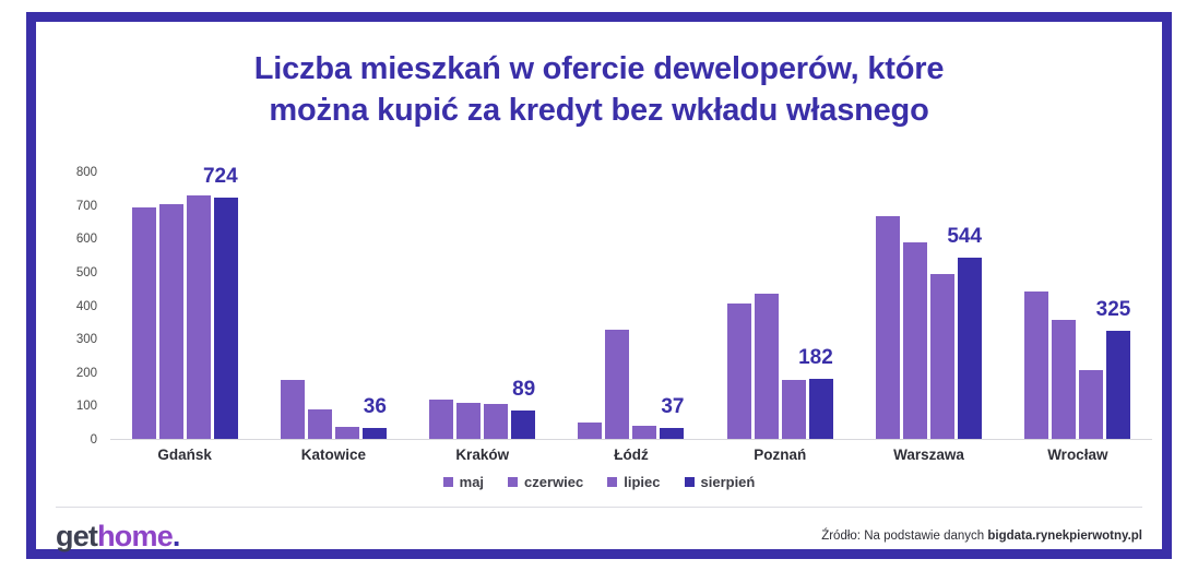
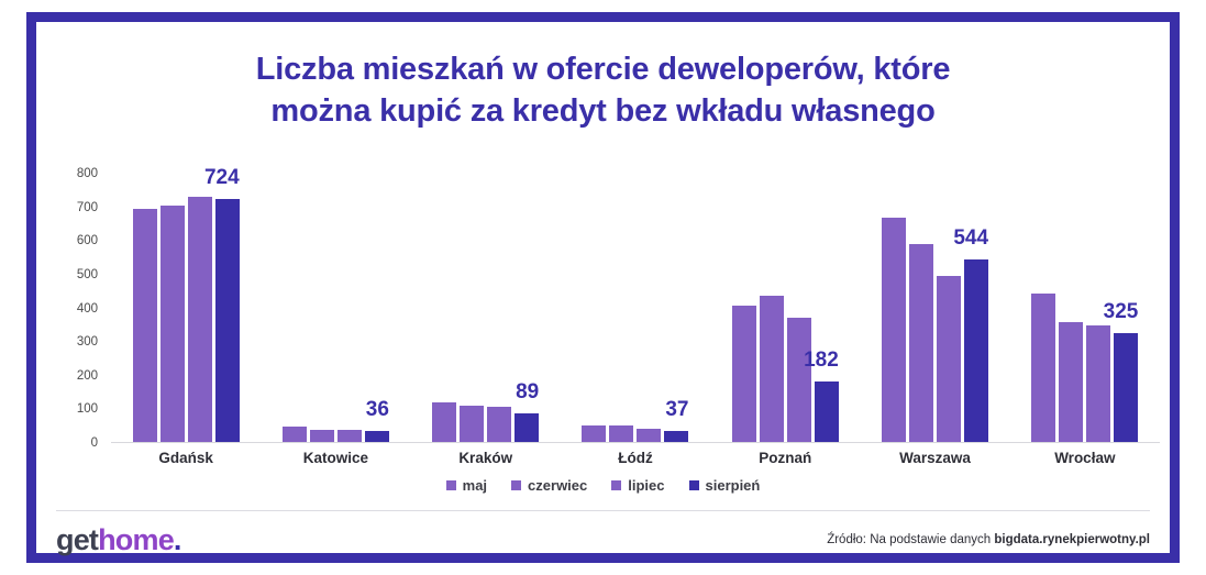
maj/Katowice: 180 -> 50
czerwiec/Katowice: 90 -> 40
czerwiec/Łódź: 330 -> 50
lipiec/Poznań: 180 -> 370
lipiec/Wrocław: 210 -> 350
